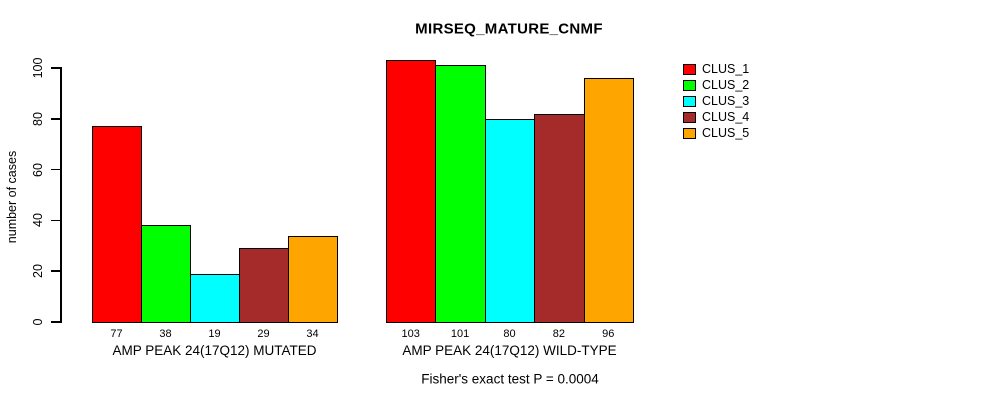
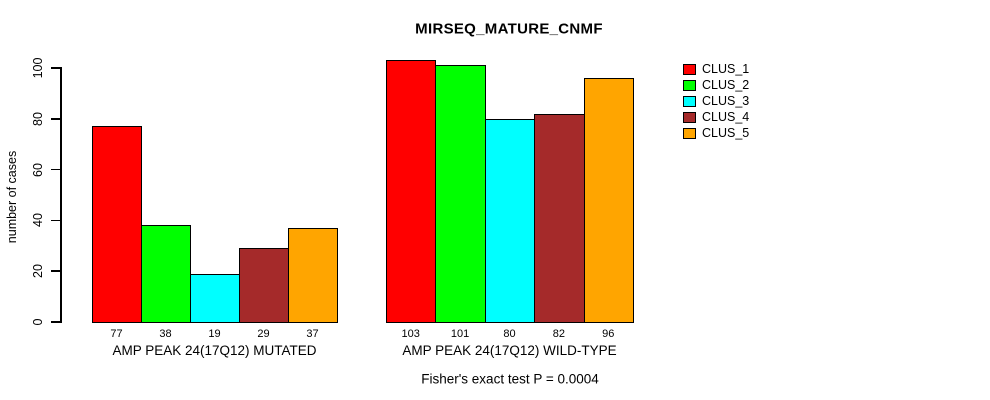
CLUS_5/AMP PEAK 24(17Q12) MUTATED: 34 -> 37
